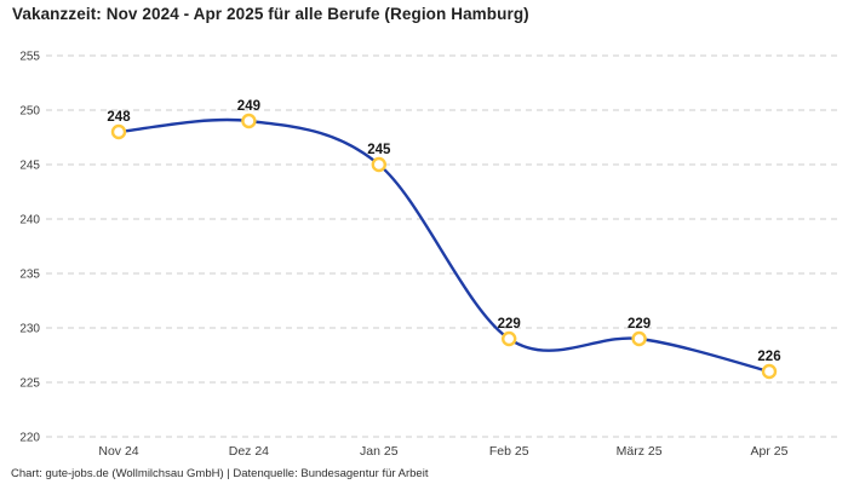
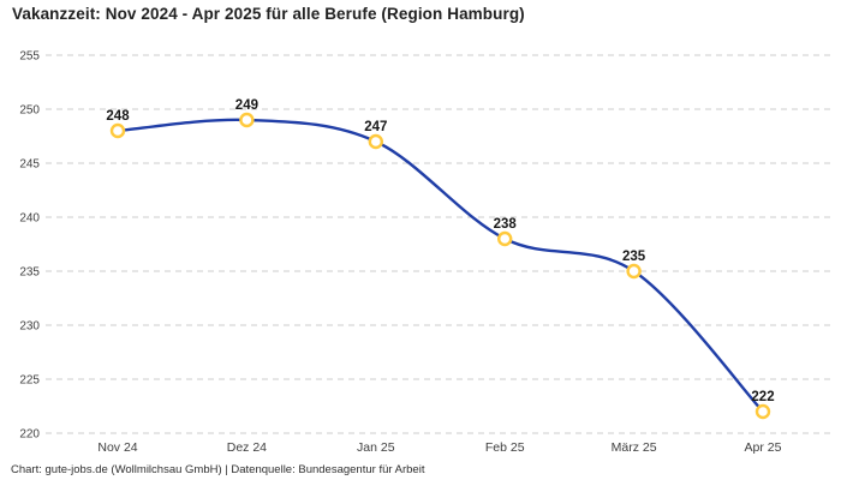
Jan 25: 245 -> 247
Feb 25: 229 -> 238
März 25: 229 -> 235
Apr 25: 226 -> 222
